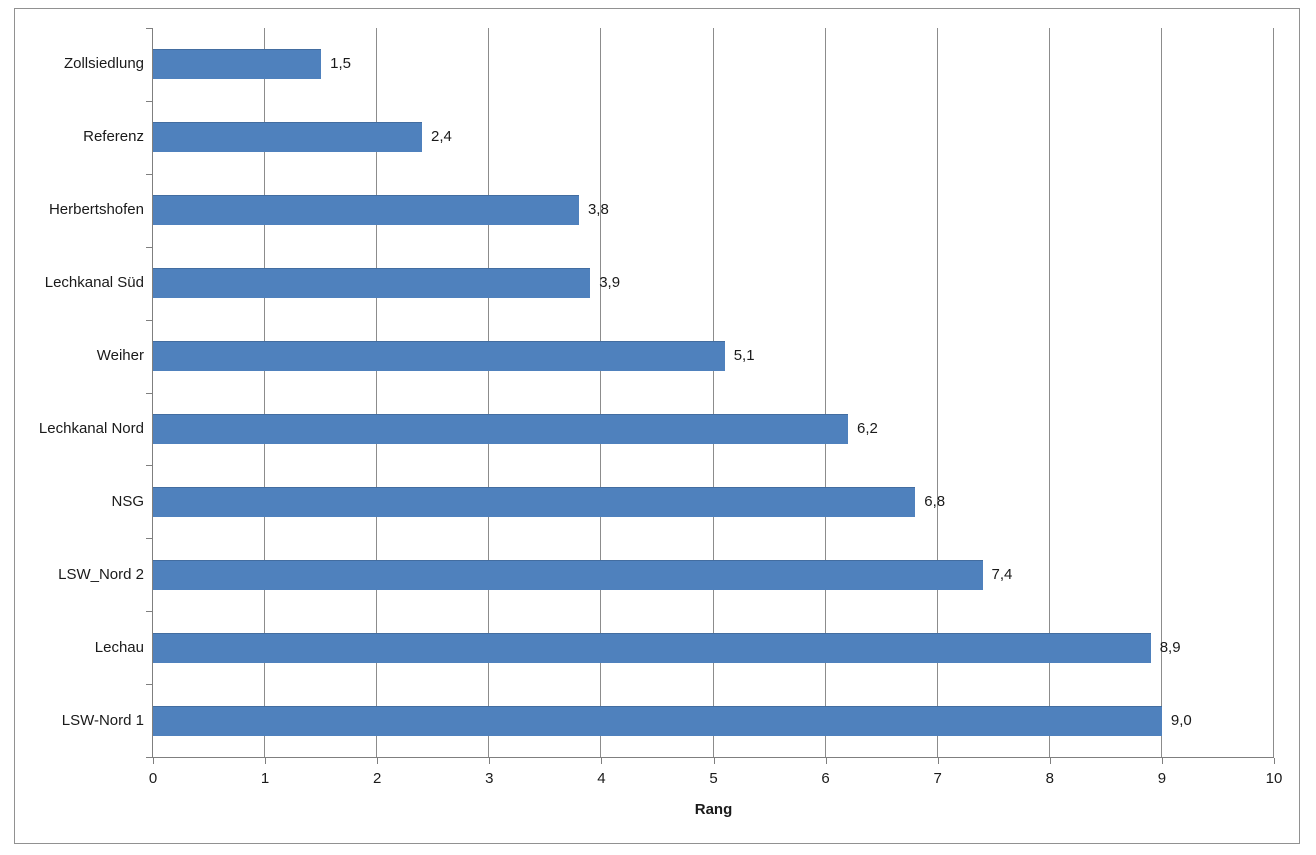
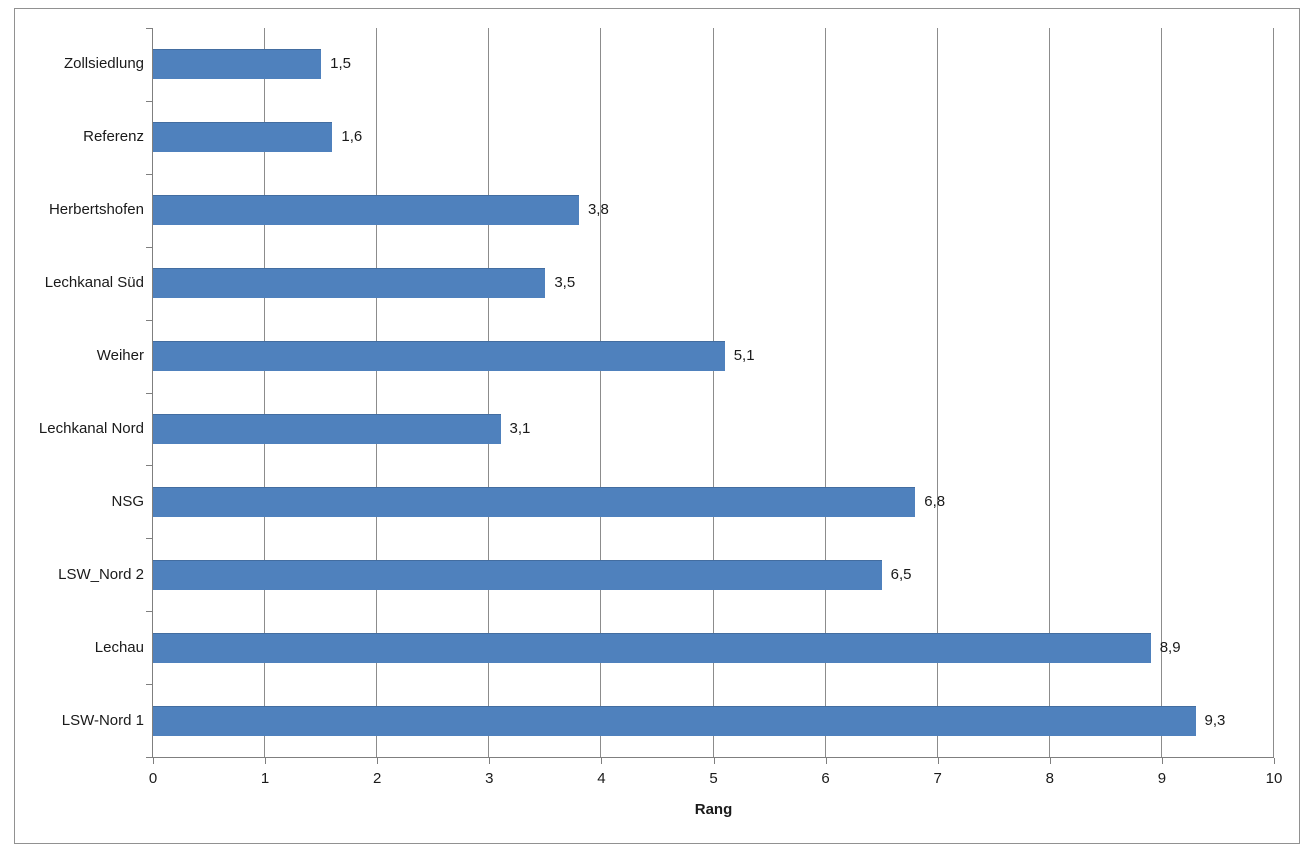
Referenz: 2,4 -> 1,6
Lechkanal Süd: 3,9 -> 3,5
Lechkanal Nord: 6,2 -> 3,1
LSW_Nord 2: 7,4 -> 6,5
LSW-Nord 1: 9,0 -> 9,3
